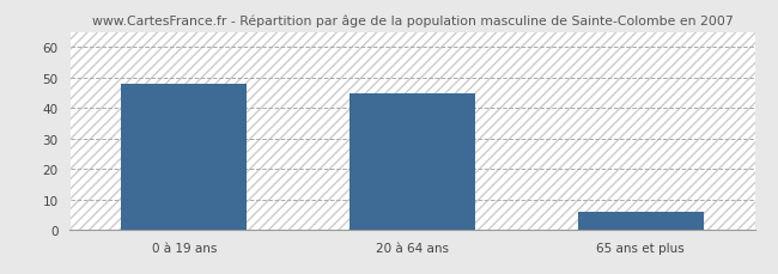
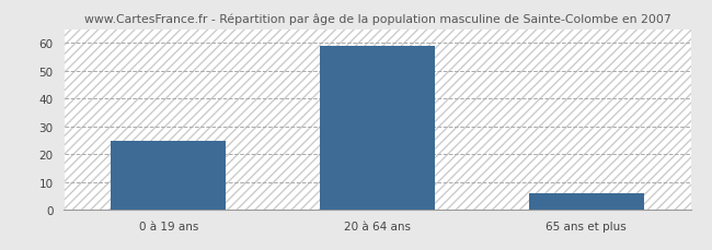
0 à 19 ans: 48 -> 25
20 à 64 ans: 45 -> 59
